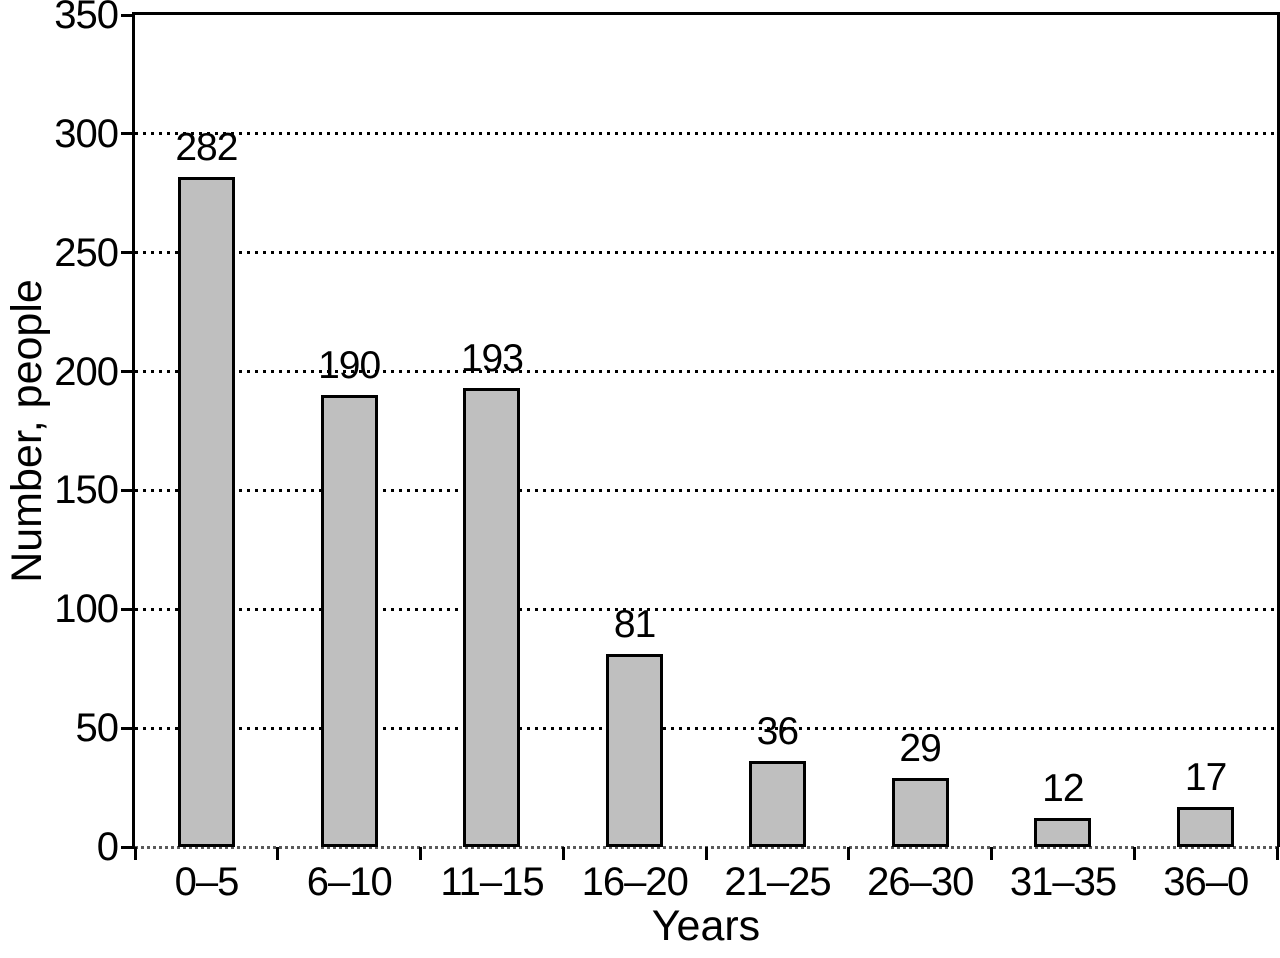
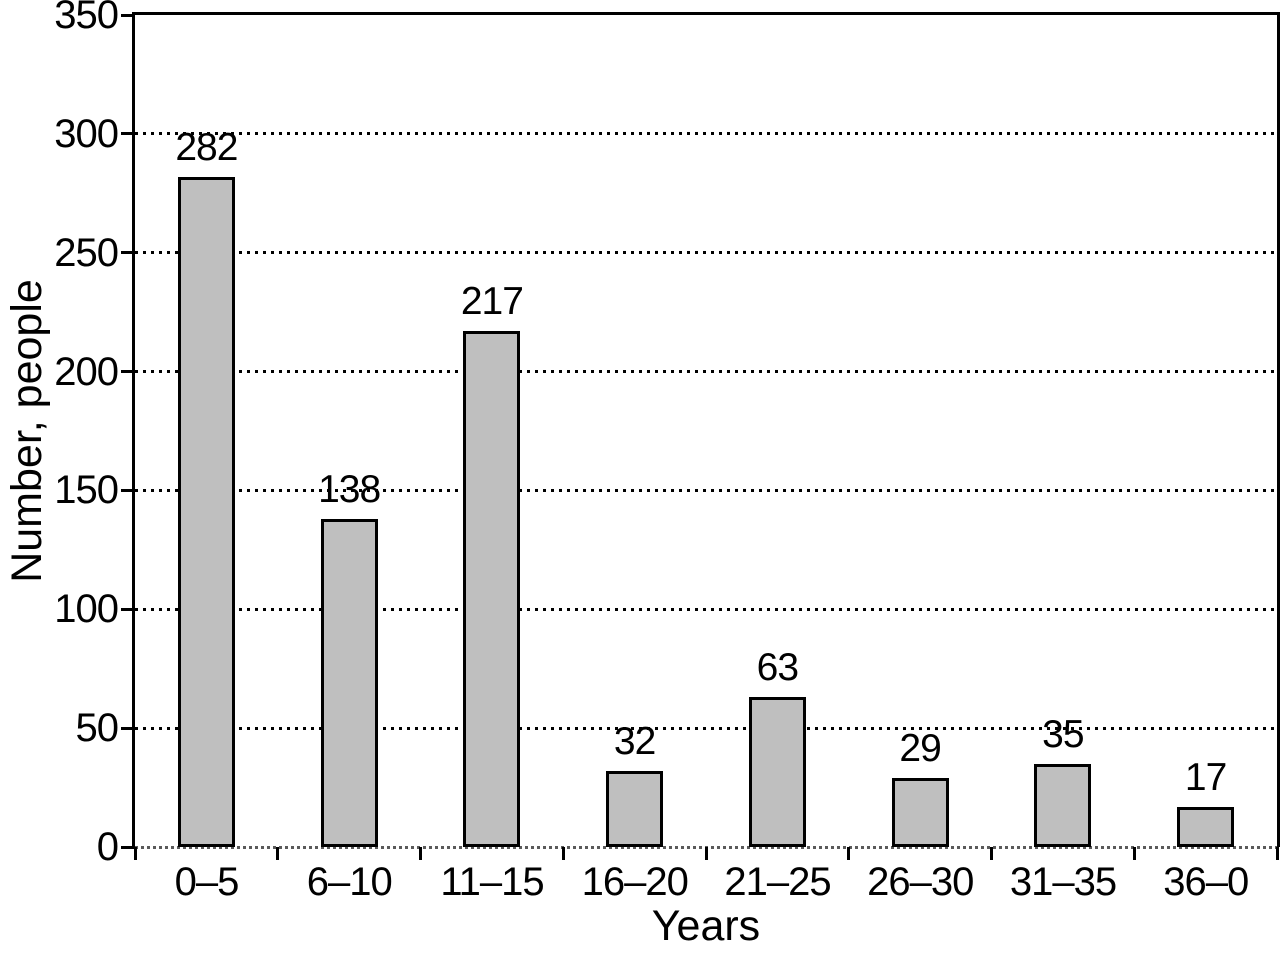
6–10: 190 -> 138
11–15: 193 -> 217
16–20: 81 -> 32
21–25: 36 -> 63
31–35: 12 -> 35
